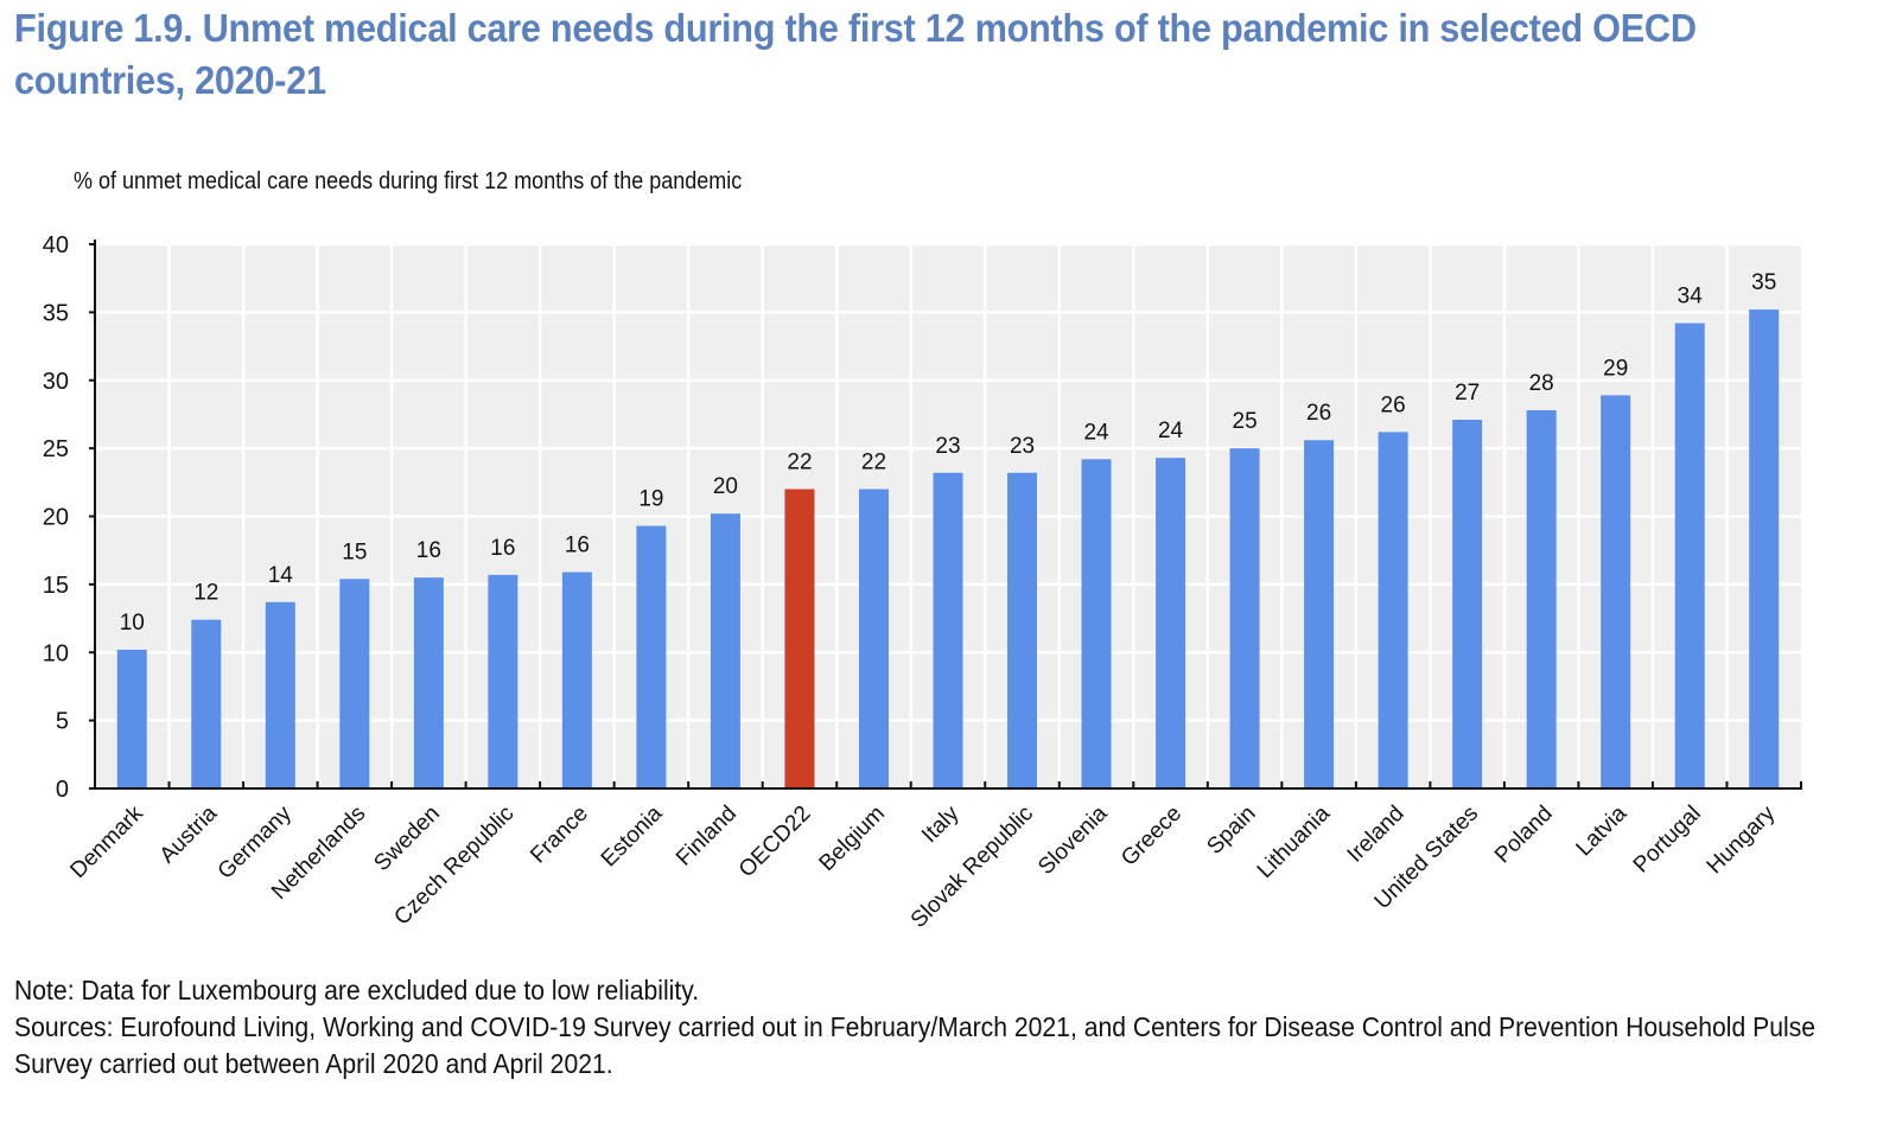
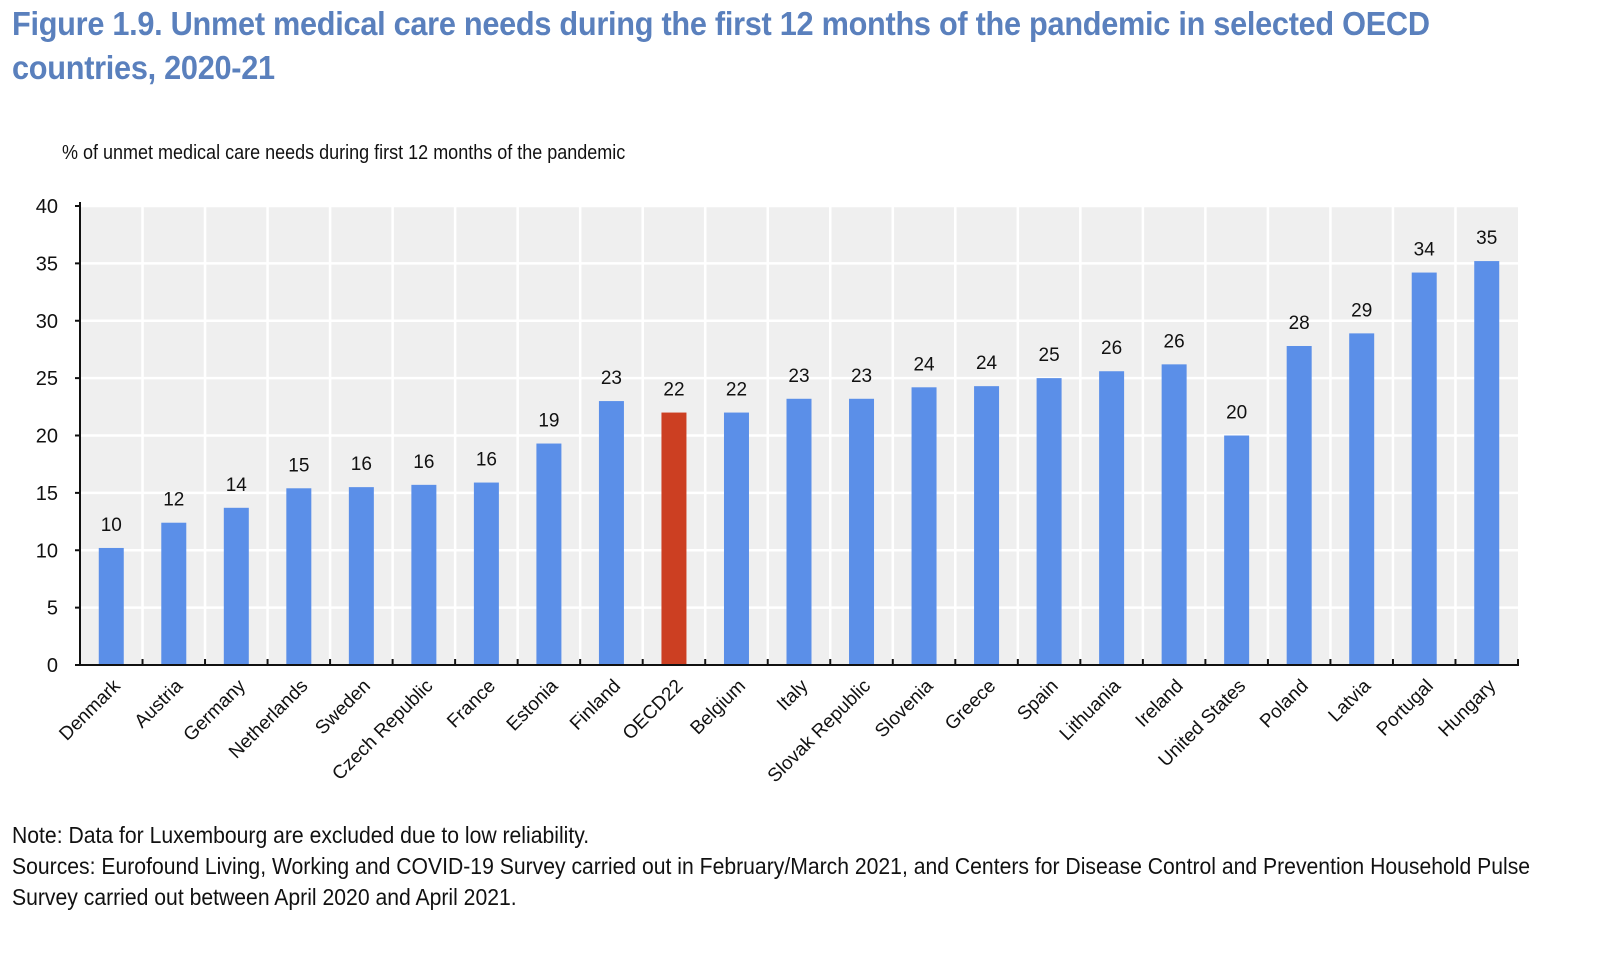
Finland: 20 -> 23
United States: 27 -> 20
